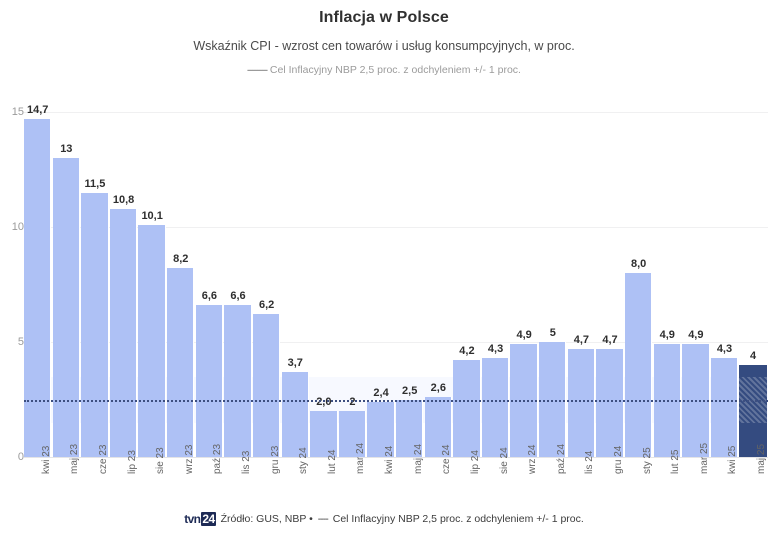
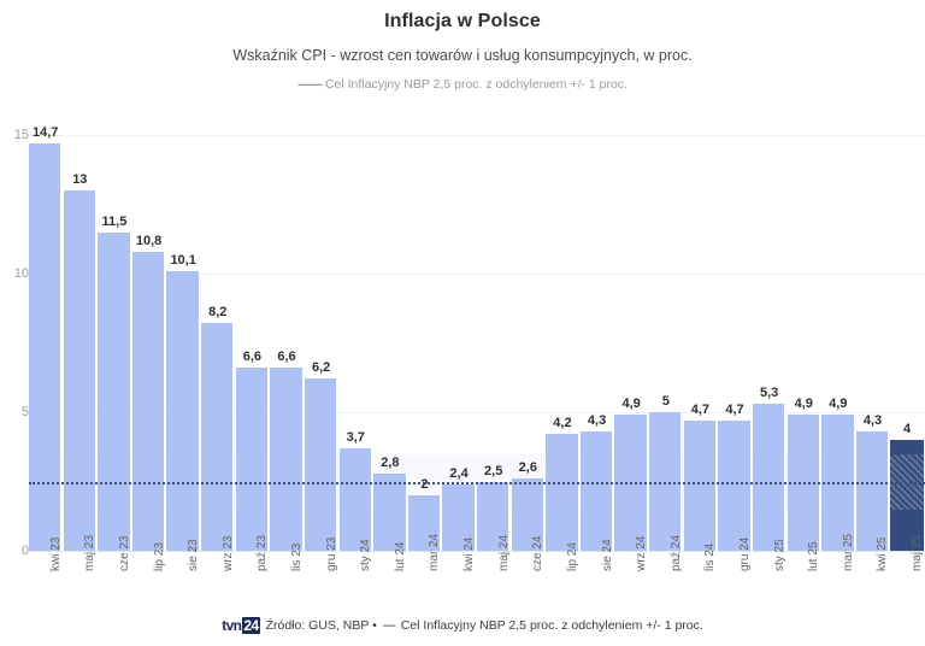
lut 24: 2,0 -> 2,8
sty 25: 8,0 -> 5,3
